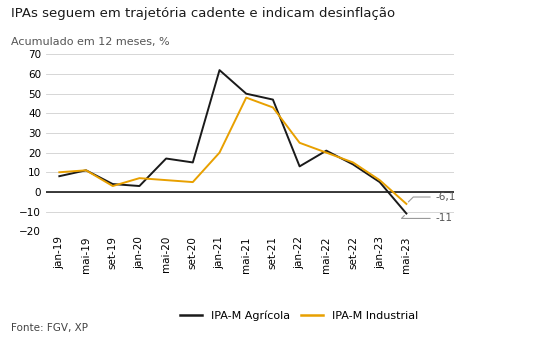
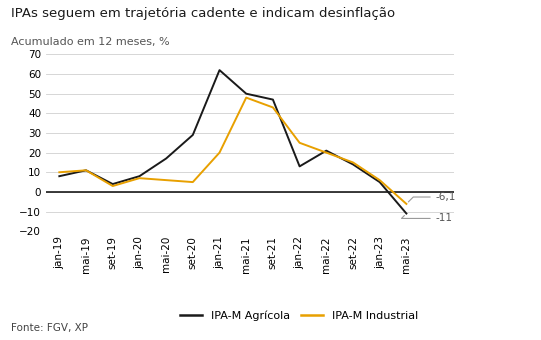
IPA-M Agrícola/jan-20: 3 -> 8
IPA-M Agrícola/set-20: 15 -> 29
